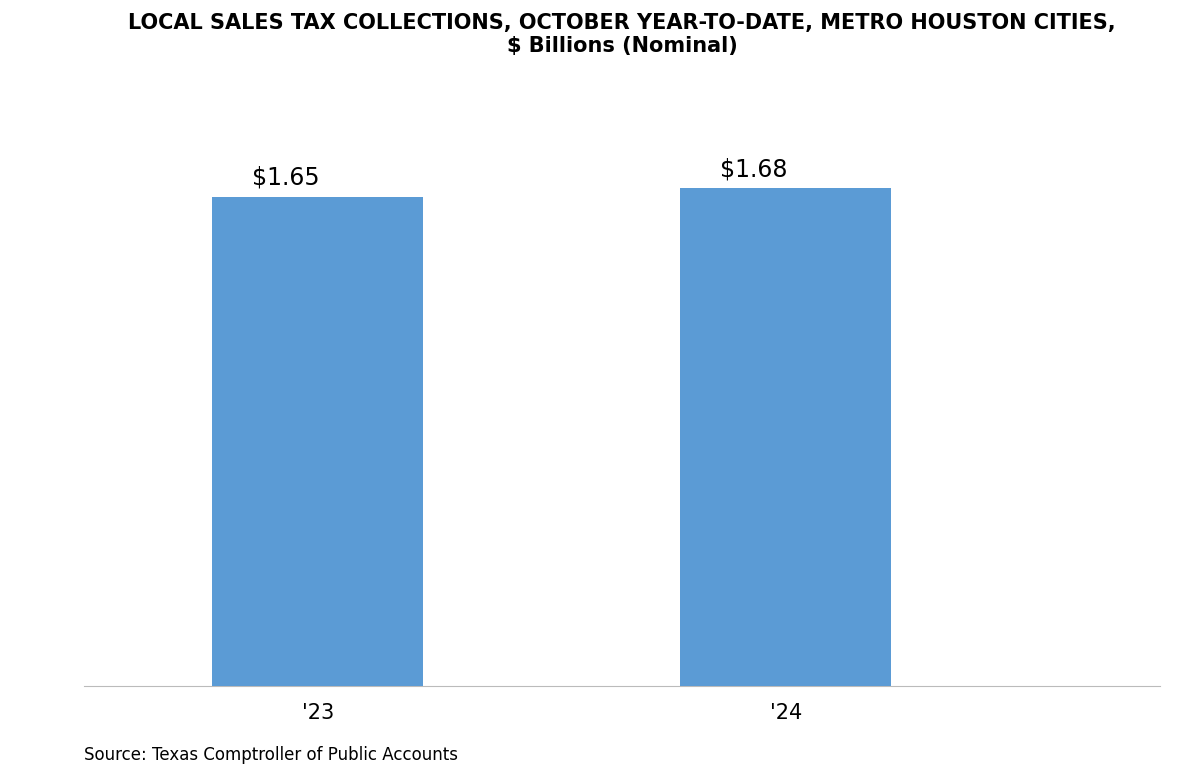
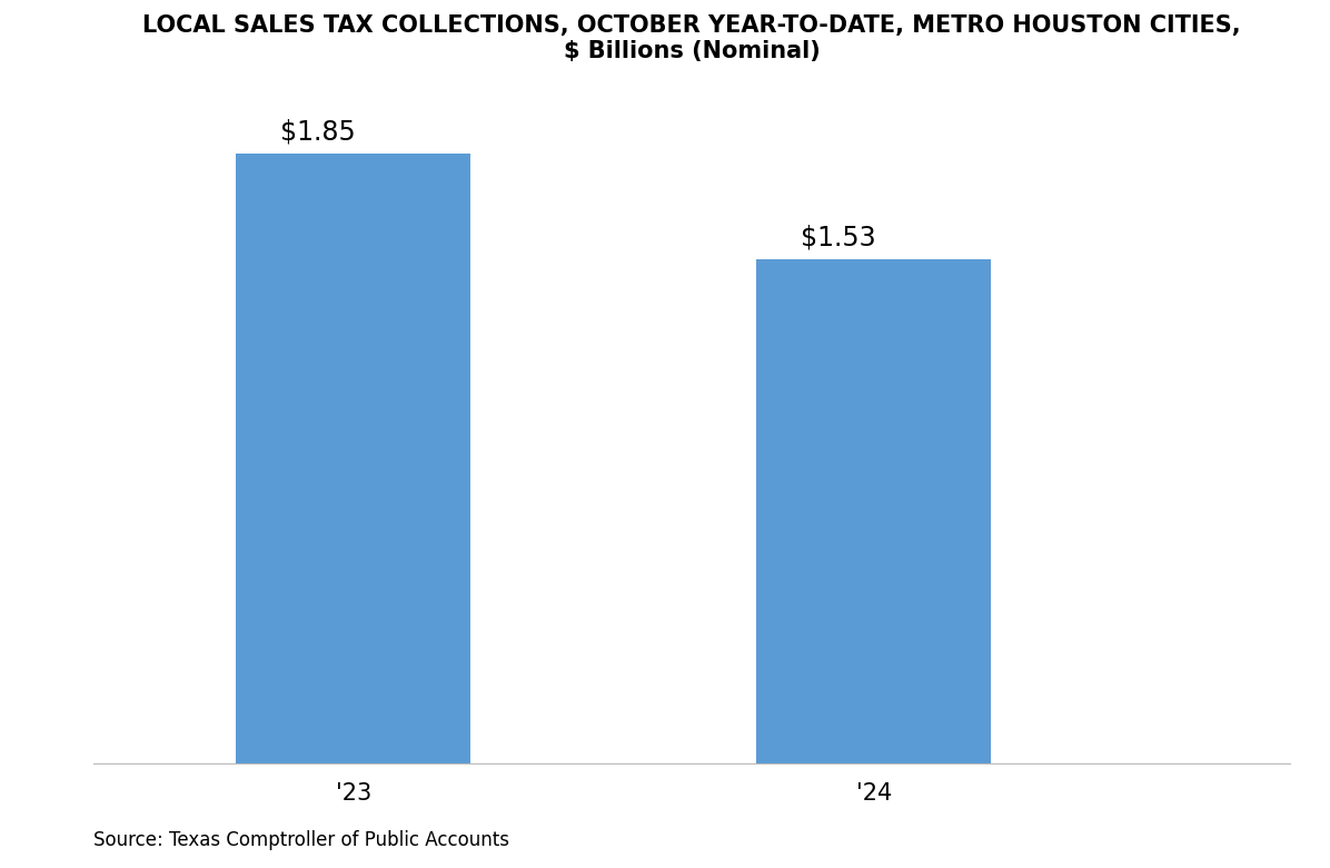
'23: $1.65 -> $1.85
'24: $1.68 -> $1.53
